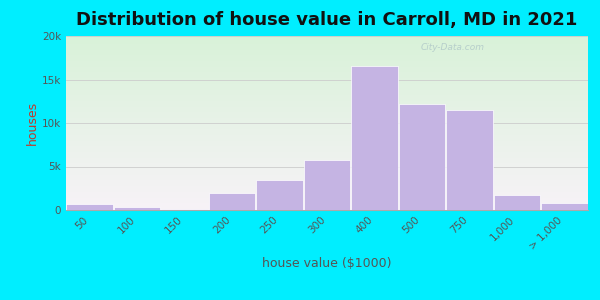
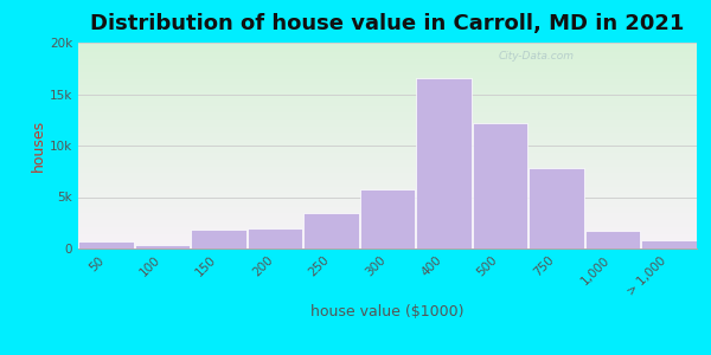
150: 0.2k -> 1.8k
750: 11.5k -> 7.8k
